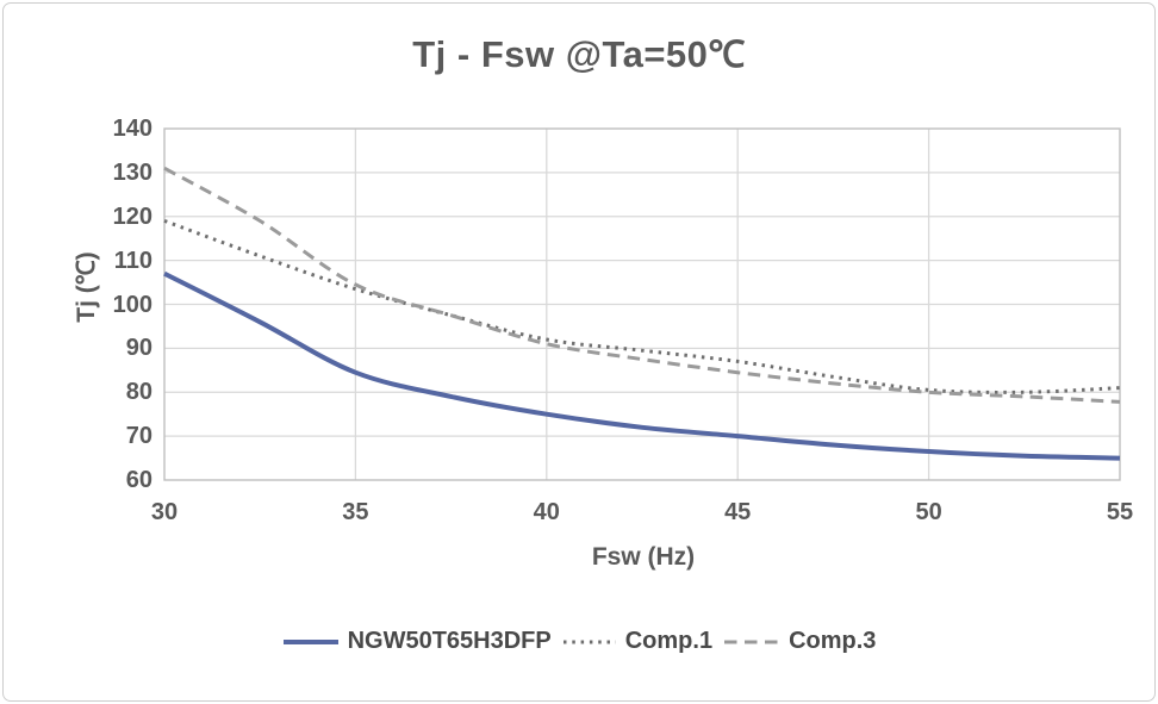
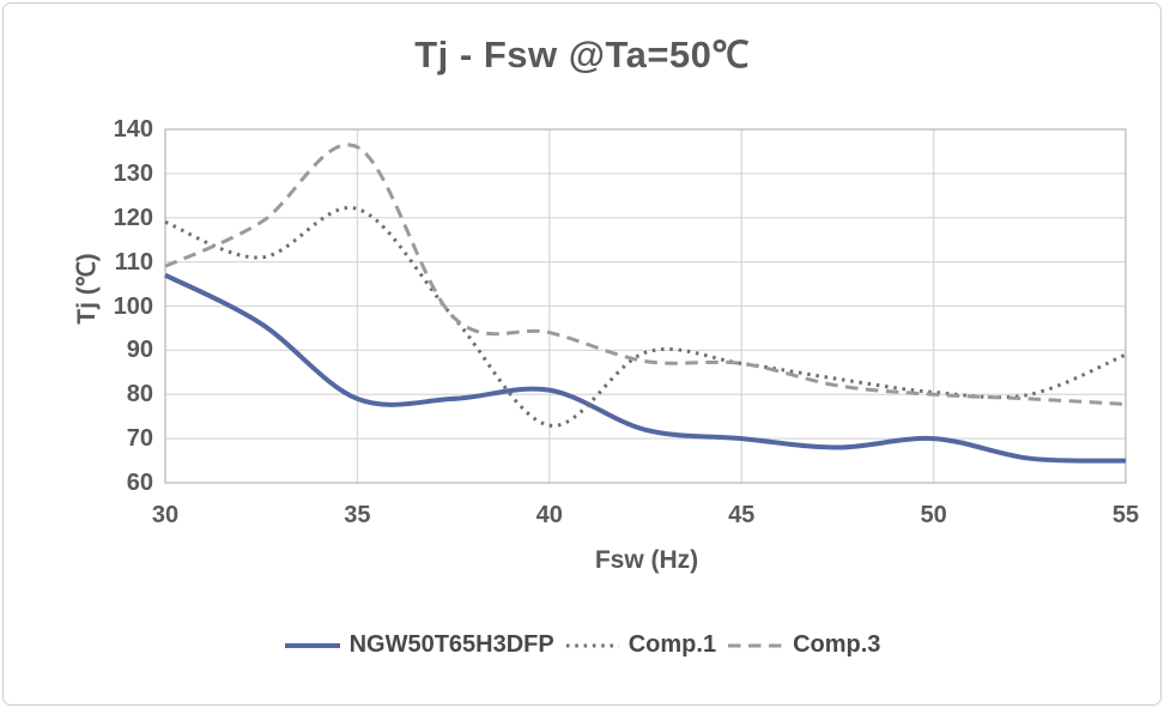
Comp.3/30: 131 -> 109
NGW50T65H3DFP/35: 84 -> 79
Comp.1/35: 104 -> 122
Comp.3/35: 104 -> 136
NGW50T65H3DFP/40: 75 -> 81
Comp.1/40: 92 -> 73
Comp.3/40: 91 -> 94
Comp.3/45: 84 -> 87
NGW50T65H3DFP/50: 66 -> 70
Comp.1/55: 81 -> 89
